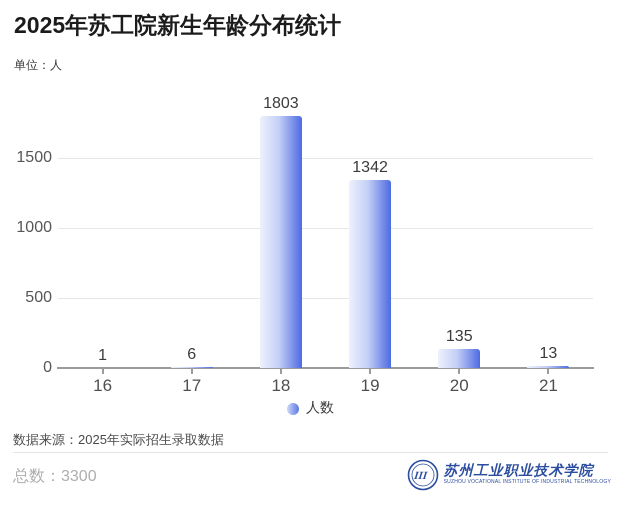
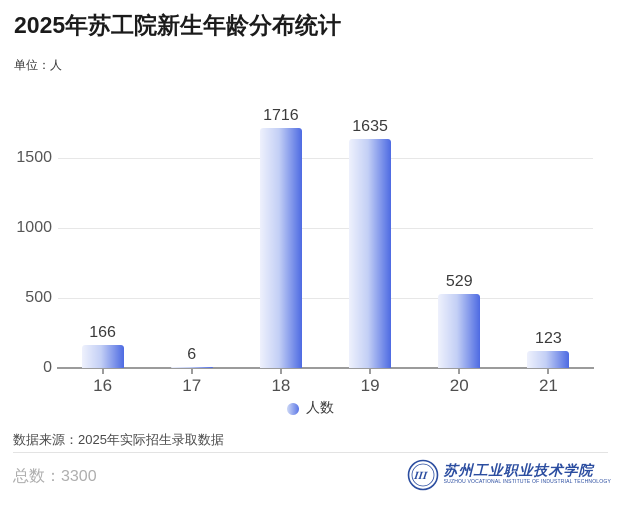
16: 1 -> 166
18: 1803 -> 1716
19: 1342 -> 1635
20: 135 -> 529
21: 13 -> 123
